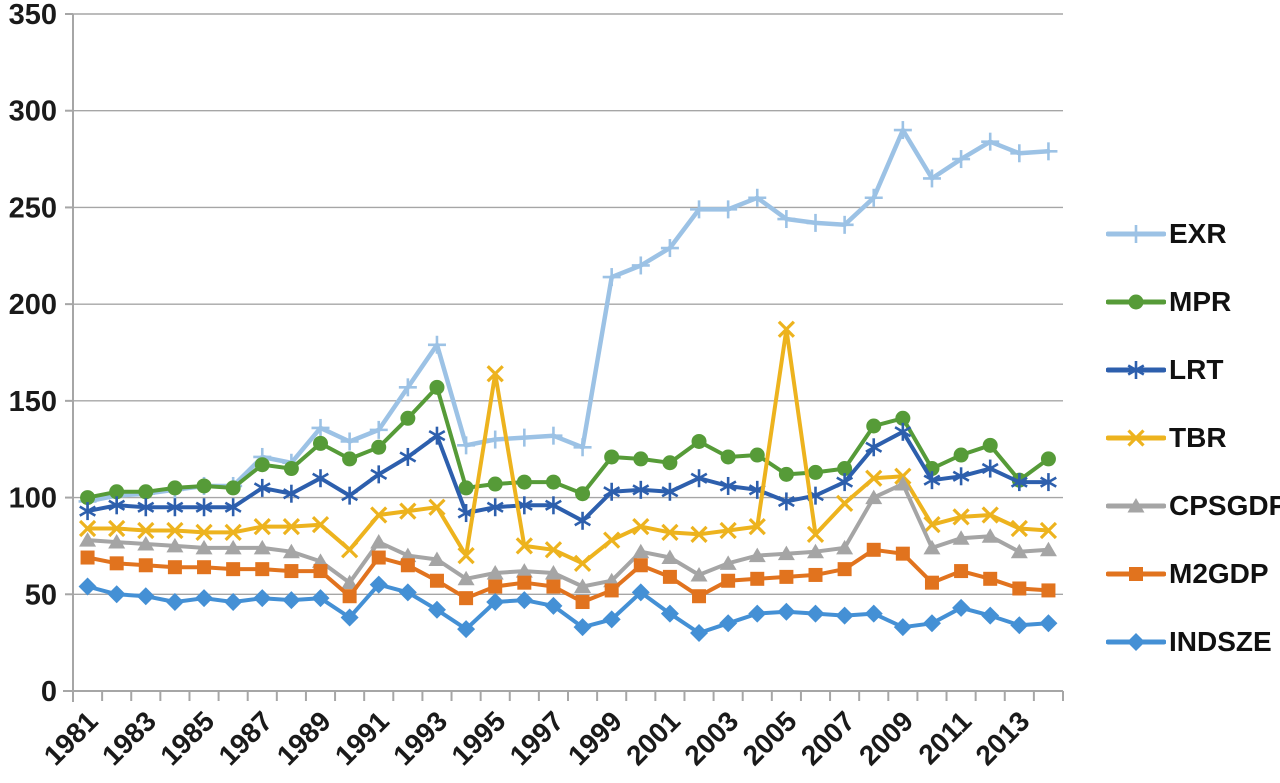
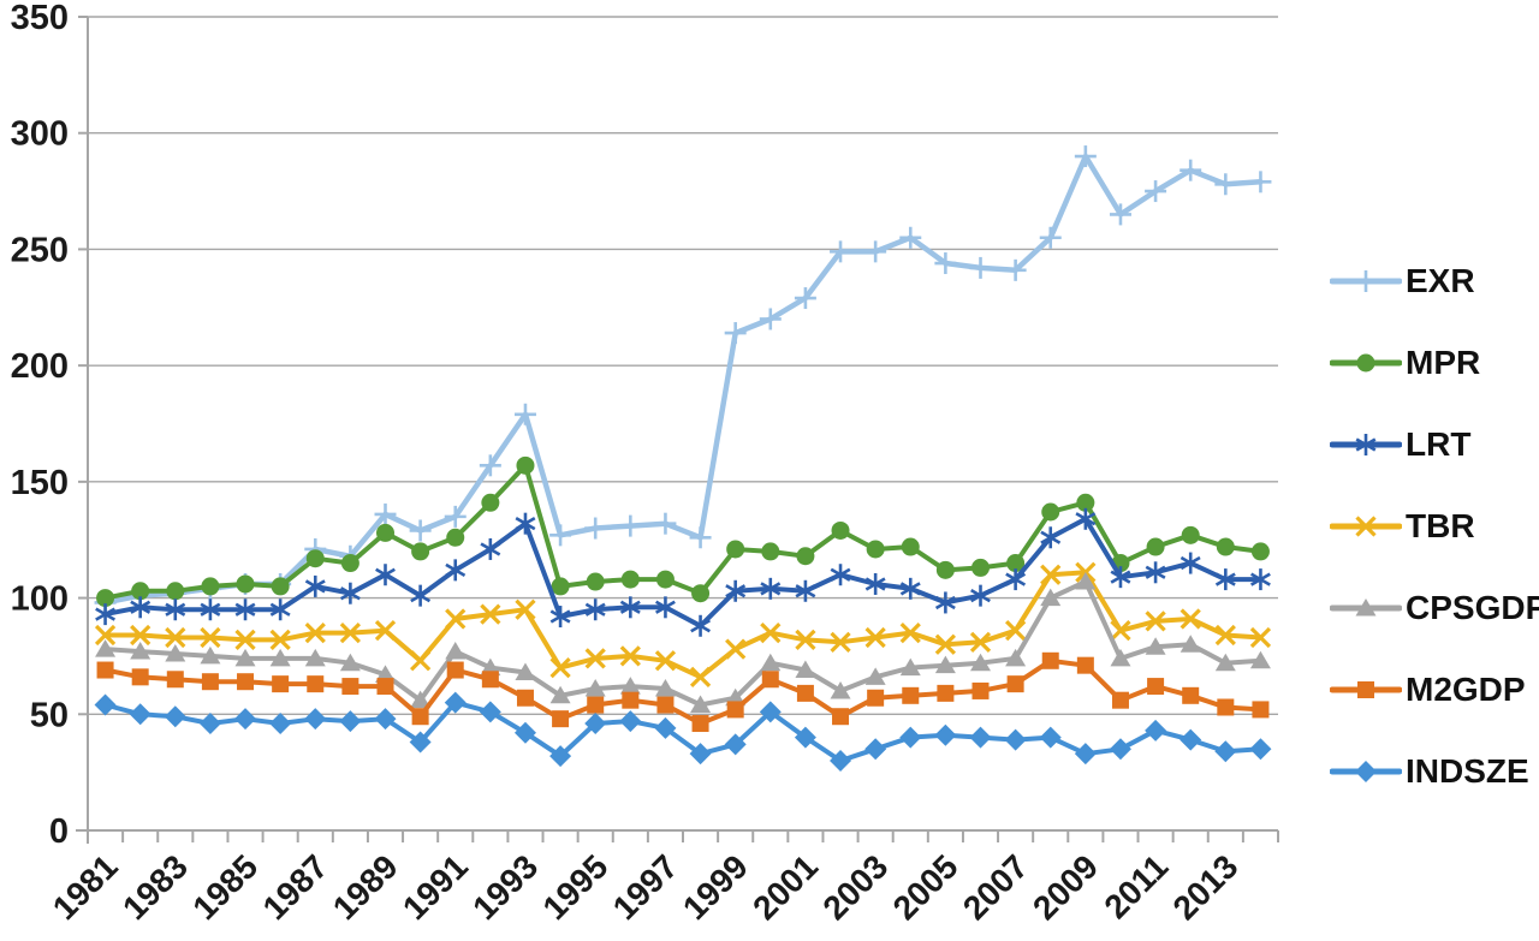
TBR/1995: 164 -> 74
TBR/2005: 187 -> 80
TBR/2007: 97 -> 86
MPR/2013: 109 -> 122
